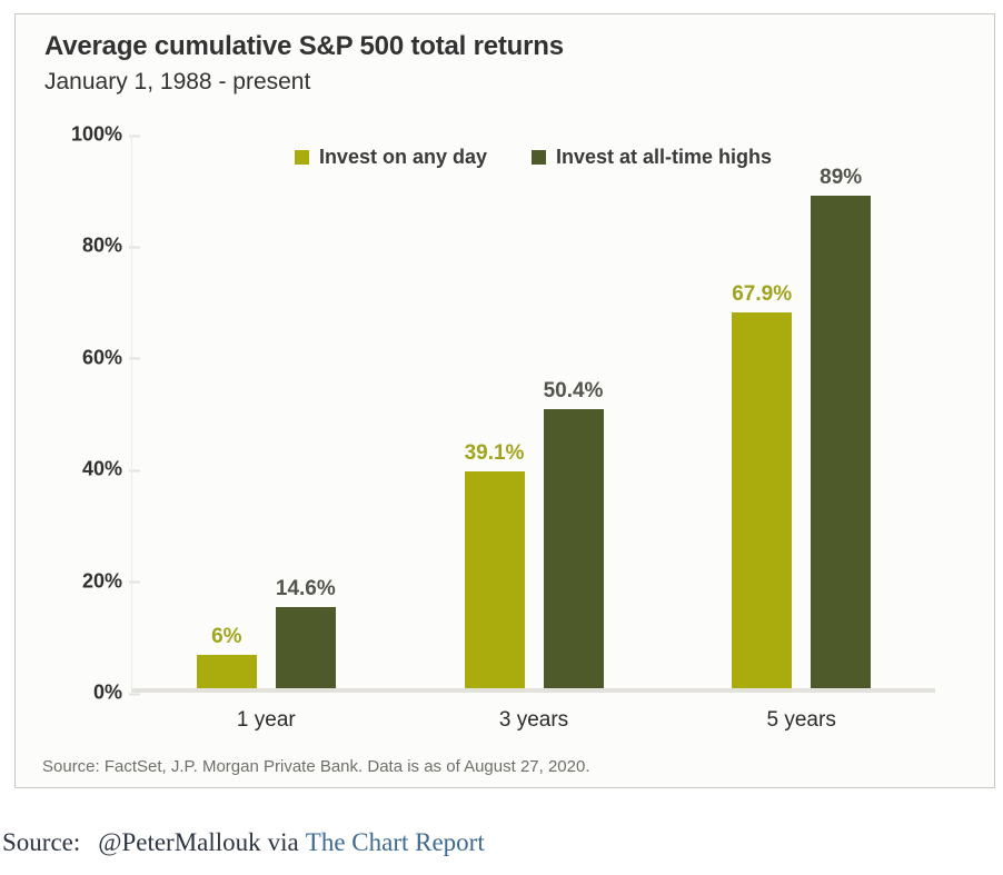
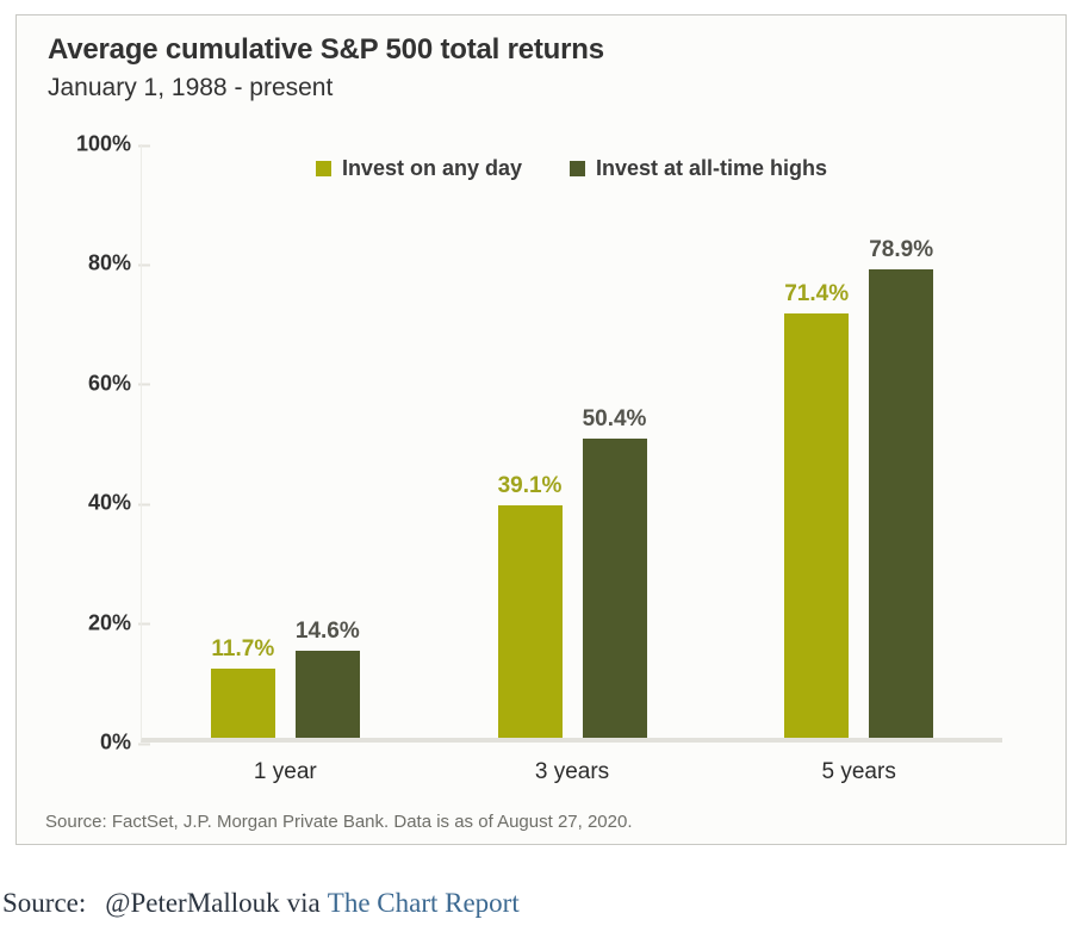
Invest on any day/1 year: 6% -> 11.7%
Invest on any day/5 years: 67.9% -> 71.4%
Invest at all-time highs/5 years: 89% -> 78.9%
